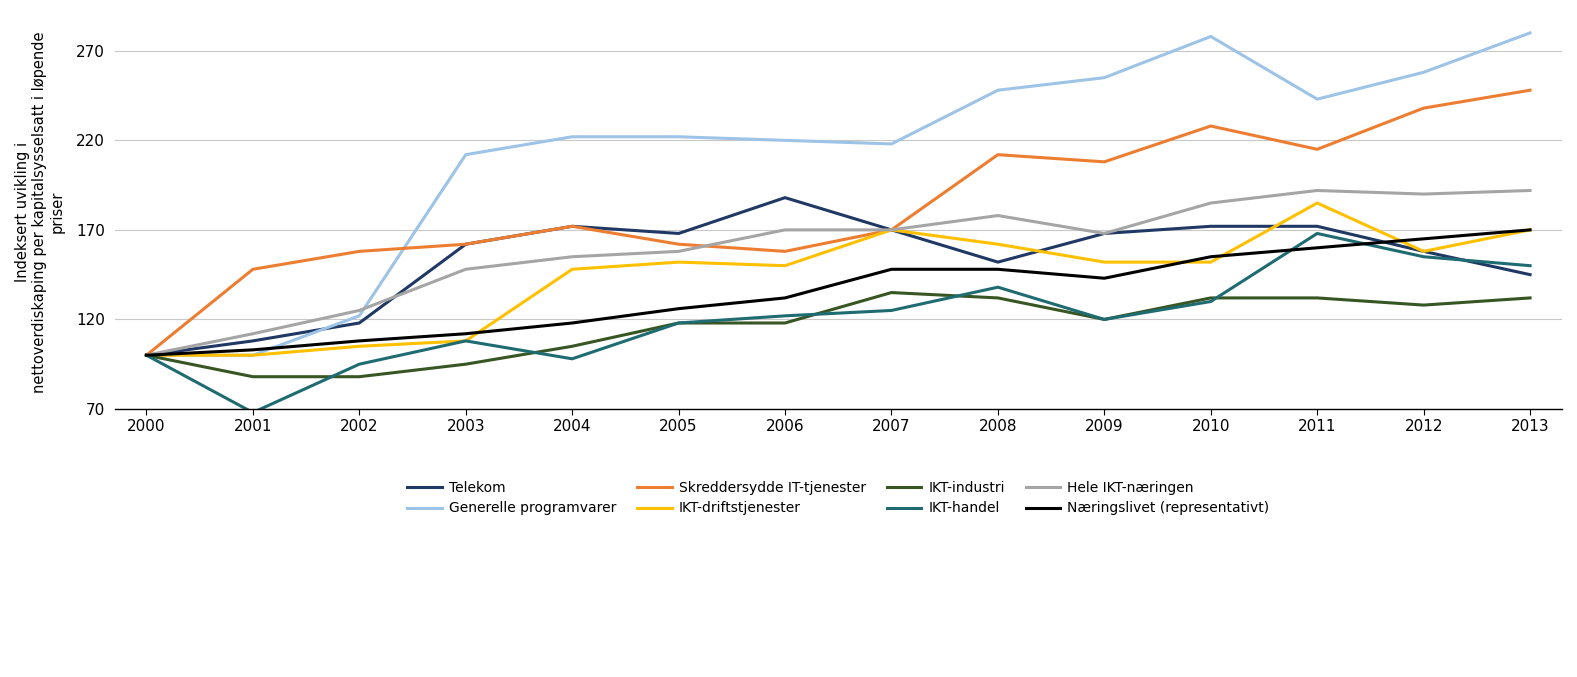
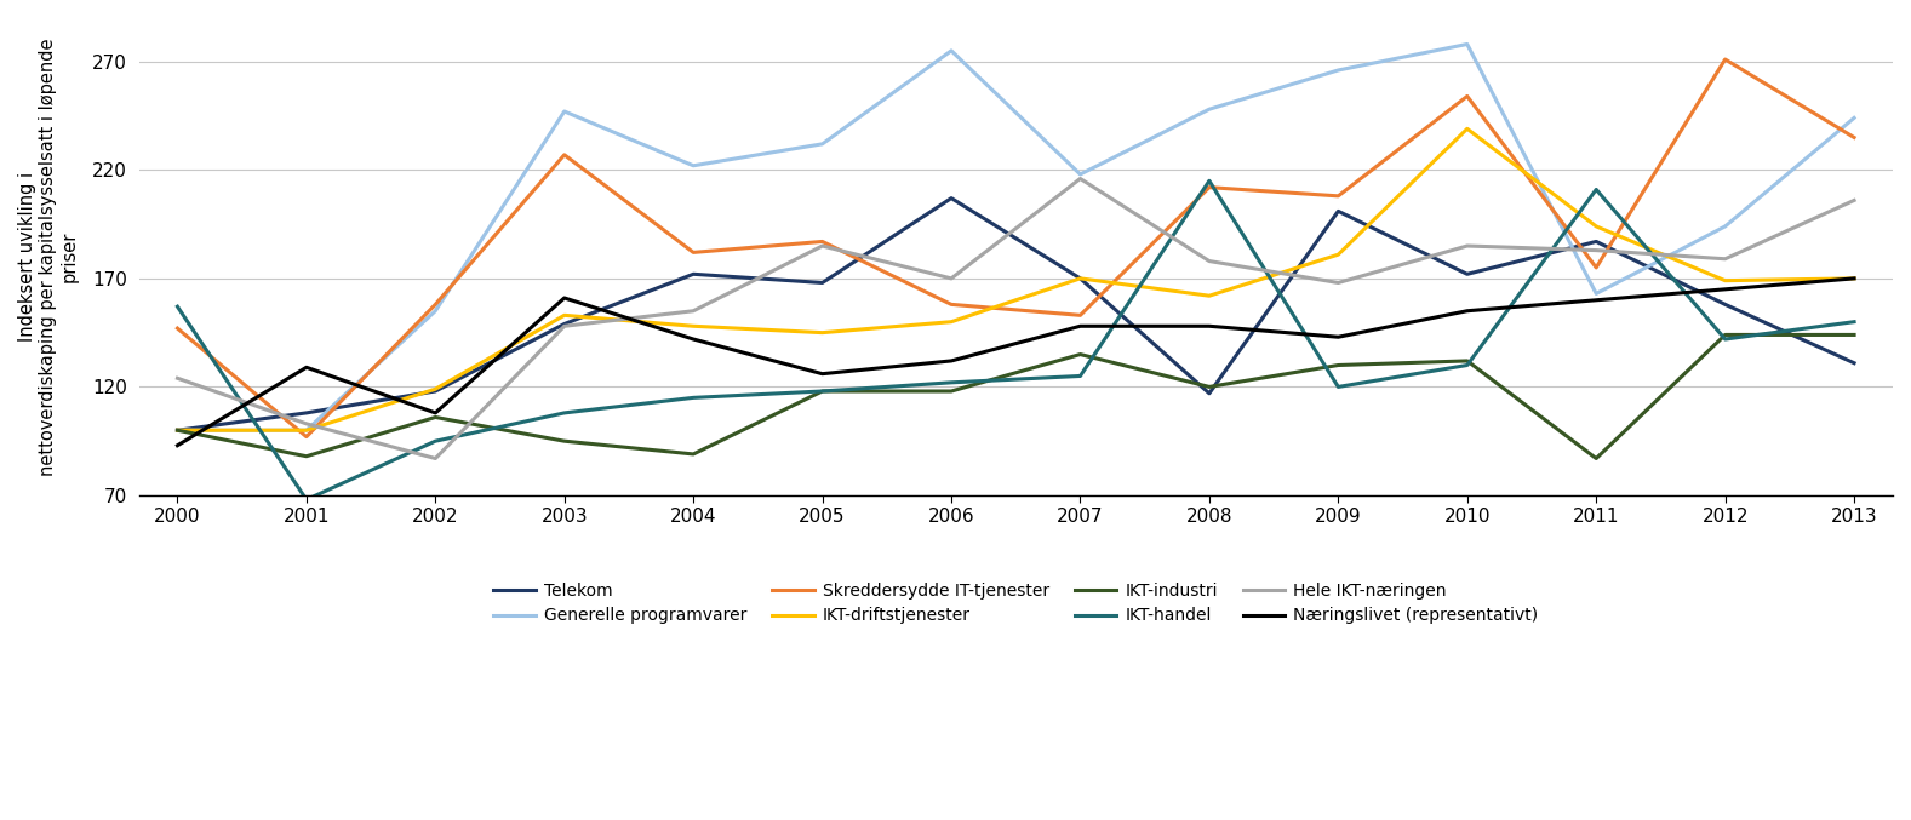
Skreddersydde IT-tjenester/2000: 100 -> 147
IKT-handel/2000: 100 -> 157
Hele IKT-næringen/2000: 100 -> 124
Næringslivet (representativt)/2000: 100 -> 93
Skreddersydde IT-tjenester/2001: 148 -> 97
Hele IKT-næringen/2001: 112 -> 103
Næringslivet (representativt)/2001: 103 -> 129
Generelle programvarer/2002: 122 -> 155
IKT-driftstjenester/2002: 105 -> 119
IKT-industri/2002: 88 -> 106
Hele IKT-næringen/2002: 125 -> 87
Telekom/2003: 162 -> 149
Generelle programvarer/2003: 212 -> 247
Skreddersydde IT-tjenester/2003: 162 -> 227
IKT-driftstjenester/2003: 108 -> 153
Næringslivet (representativt)/2003: 112 -> 161
Skreddersydde IT-tjenester/2004: 172 -> 182
IKT-industri/2004: 105 -> 89
IKT-handel/2004: 98 -> 115
Næringslivet (representativt)/2004: 118 -> 142
Generelle programvarer/2005: 222 -> 232
Skreddersydde IT-tjenester/2005: 162 -> 187
IKT-driftstjenester/2005: 152 -> 145
Hele IKT-næringen/2005: 158 -> 185
Telekom/2006: 188 -> 207
Generelle programvarer/2006: 220 -> 275
Skreddersydde IT-tjenester/2007: 170 -> 153
Hele IKT-næringen/2007: 170 -> 216
Telekom/2008: 152 -> 117
IKT-industri/2008: 132 -> 120
IKT-handel/2008: 138 -> 215
Telekom/2009: 168 -> 201
Generelle programvarer/2009: 255 -> 266
IKT-driftstjenester/2009: 152 -> 181
IKT-industri/2009: 120 -> 130
Skreddersydde IT-tjenester/2010: 228 -> 254
IKT-driftstjenester/2010: 152 -> 239
Telekom/2011: 172 -> 187
Generelle programvarer/2011: 243 -> 163
Skreddersydde IT-tjenester/2011: 215 -> 175
IKT-driftstjenester/2011: 185 -> 194
IKT-industri/2011: 132 -> 87
IKT-handel/2011: 168 -> 211
Hele IKT-næringen/2011: 192 -> 183
Generelle programvarer/2012: 258 -> 194
Skreddersydde IT-tjenester/2012: 238 -> 271
IKT-driftstjenester/2012: 158 -> 169
IKT-industri/2012: 128 -> 144
IKT-handel/2012: 155 -> 142
Hele IKT-næringen/2012: 190 -> 179
Telekom/2013: 145 -> 131
Generelle programvarer/2013: 280 -> 244
Skreddersydde IT-tjenester/2013: 248 -> 235
IKT-industri/2013: 132 -> 144
Hele IKT-næringen/2013: 192 -> 206
